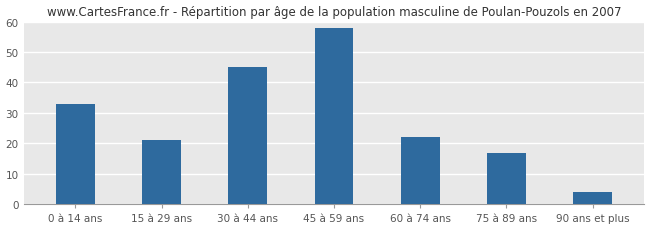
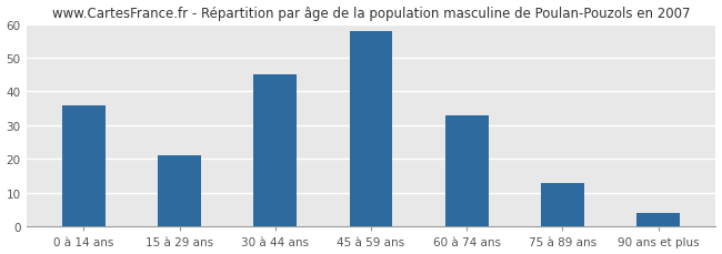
0 à 14 ans: 33 -> 36
60 à 74 ans: 22 -> 33
75 à 89 ans: 17 -> 13
